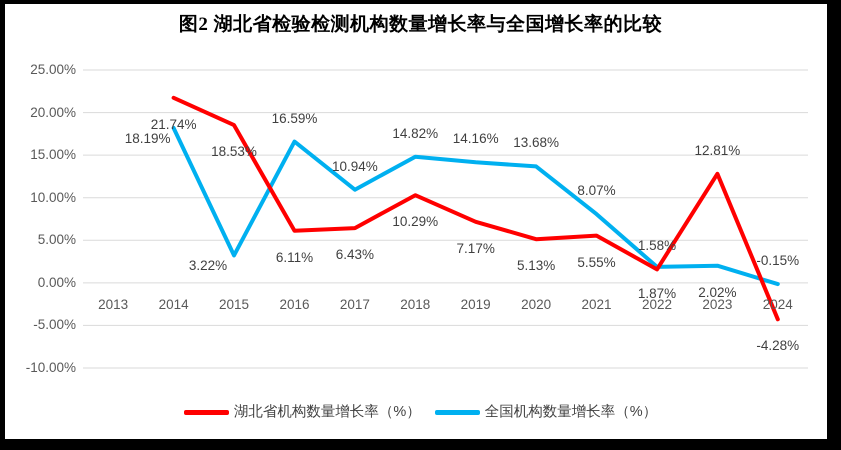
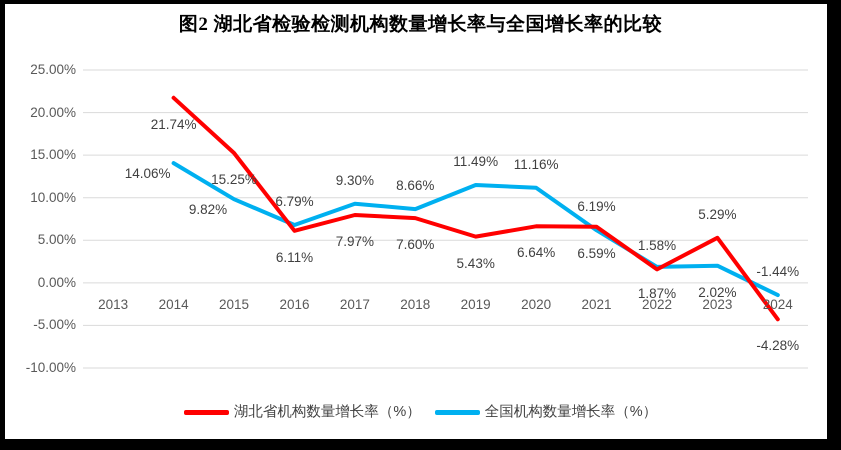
全国机构数量增长率（%）/2014: 18.19% -> 14.06%
湖北省机构数量增长率（%）/2015: 18.53% -> 15.25%
全国机构数量增长率（%）/2015: 3.22% -> 9.82%
全国机构数量增长率（%）/2016: 16.59% -> 6.79%
湖北省机构数量增长率（%）/2017: 6.43% -> 7.97%
全国机构数量增长率（%）/2017: 10.94% -> 9.30%
湖北省机构数量增长率（%）/2018: 10.29% -> 7.60%
全国机构数量增长率（%）/2018: 14.82% -> 8.66%
湖北省机构数量增长率（%）/2019: 7.17% -> 5.43%
全国机构数量增长率（%）/2019: 14.16% -> 11.49%
湖北省机构数量增长率（%）/2020: 5.13% -> 6.64%
全国机构数量增长率（%）/2020: 13.68% -> 11.16%
湖北省机构数量增长率（%）/2021: 5.55% -> 6.59%
全国机构数量增长率（%）/2021: 8.07% -> 6.19%
湖北省机构数量增长率（%）/2023: 12.81% -> 5.29%
全国机构数量增长率（%）/2024: -0.15% -> -1.44%
